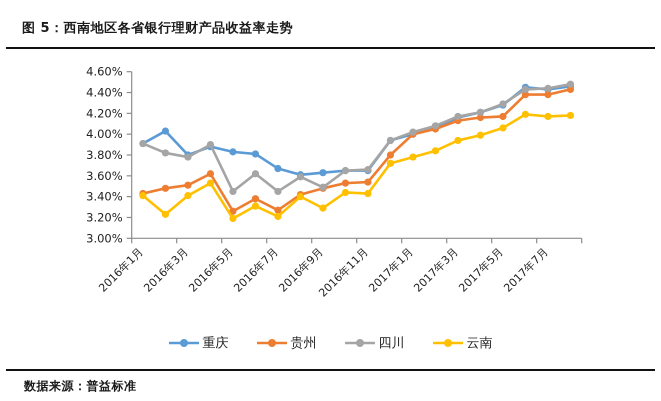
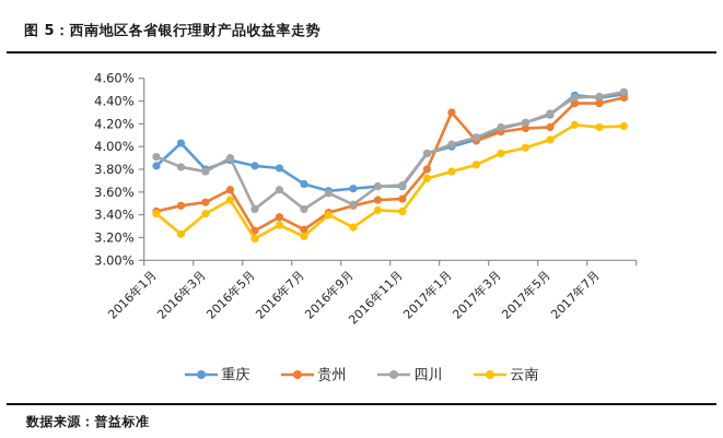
重庆/2016年1月: 3.91% -> 3.83%
贵州/2017年1月: 4.00% -> 4.30%
